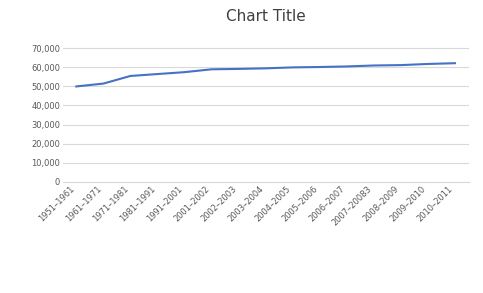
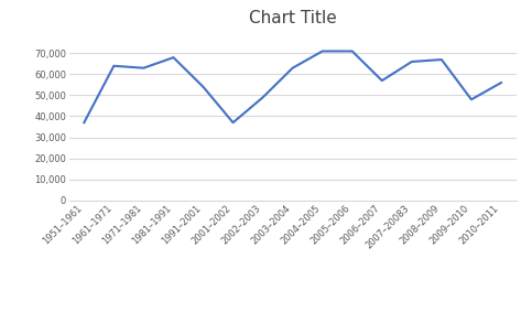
1951–1961: 50,000 -> 37,000
1961–1971: 52,000 -> 64,000
1971–1981: 56,000 -> 63,000
1981–1991: 56,000 -> 68,000
1991–2001: 58,000 -> 54,000
2001–2002: 59,000 -> 37,000
2002–2003: 59,000 -> 49,000
2003–2004: 60,000 -> 63,000
2004–2005: 60,000 -> 71,000
2005–2006: 60,000 -> 71,000
2006–2007: 60,000 -> 57,000
2007–20083: 61,000 -> 66,000
2008–2009: 61,000 -> 67,000
2009–2010: 62,000 -> 48,000
2010–2011: 62,000 -> 56,000
